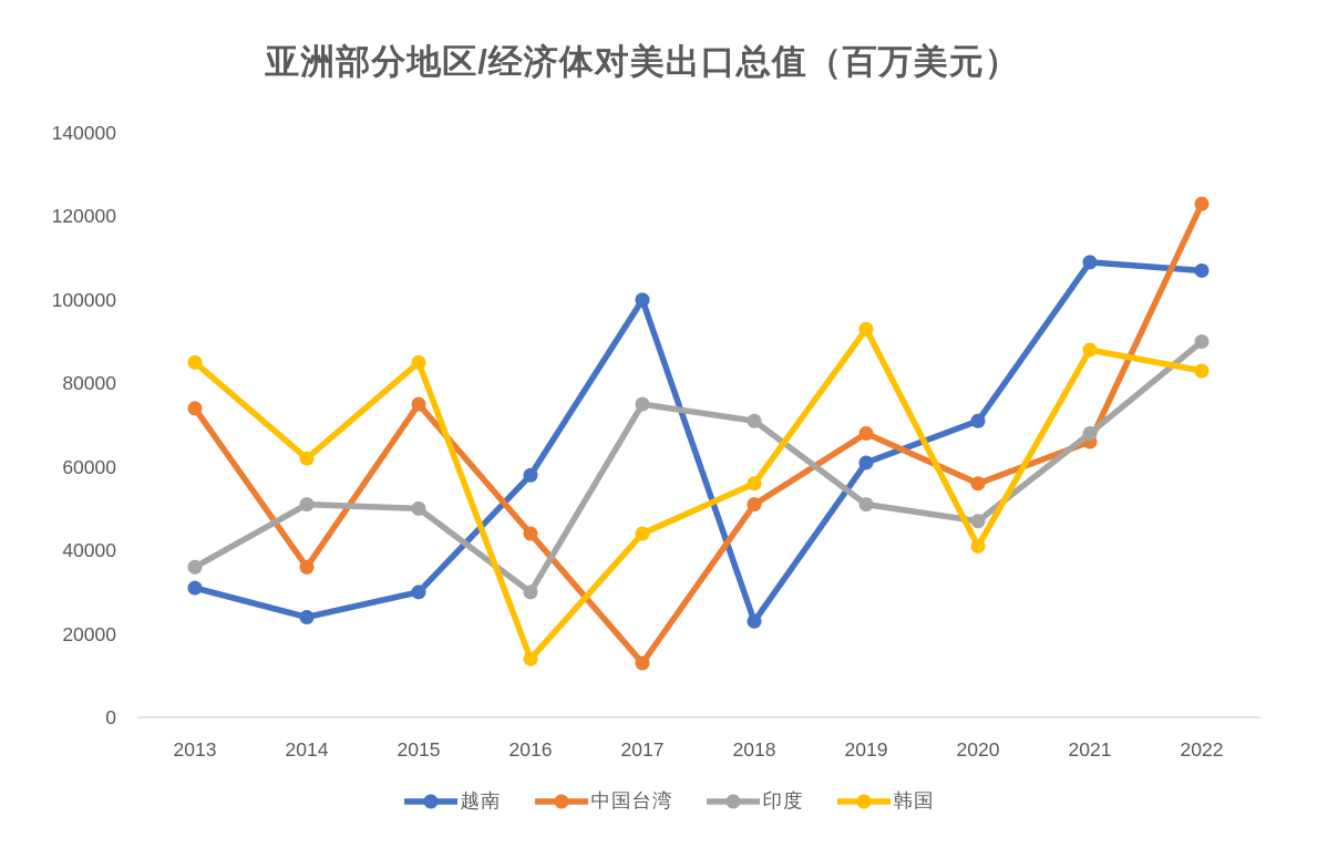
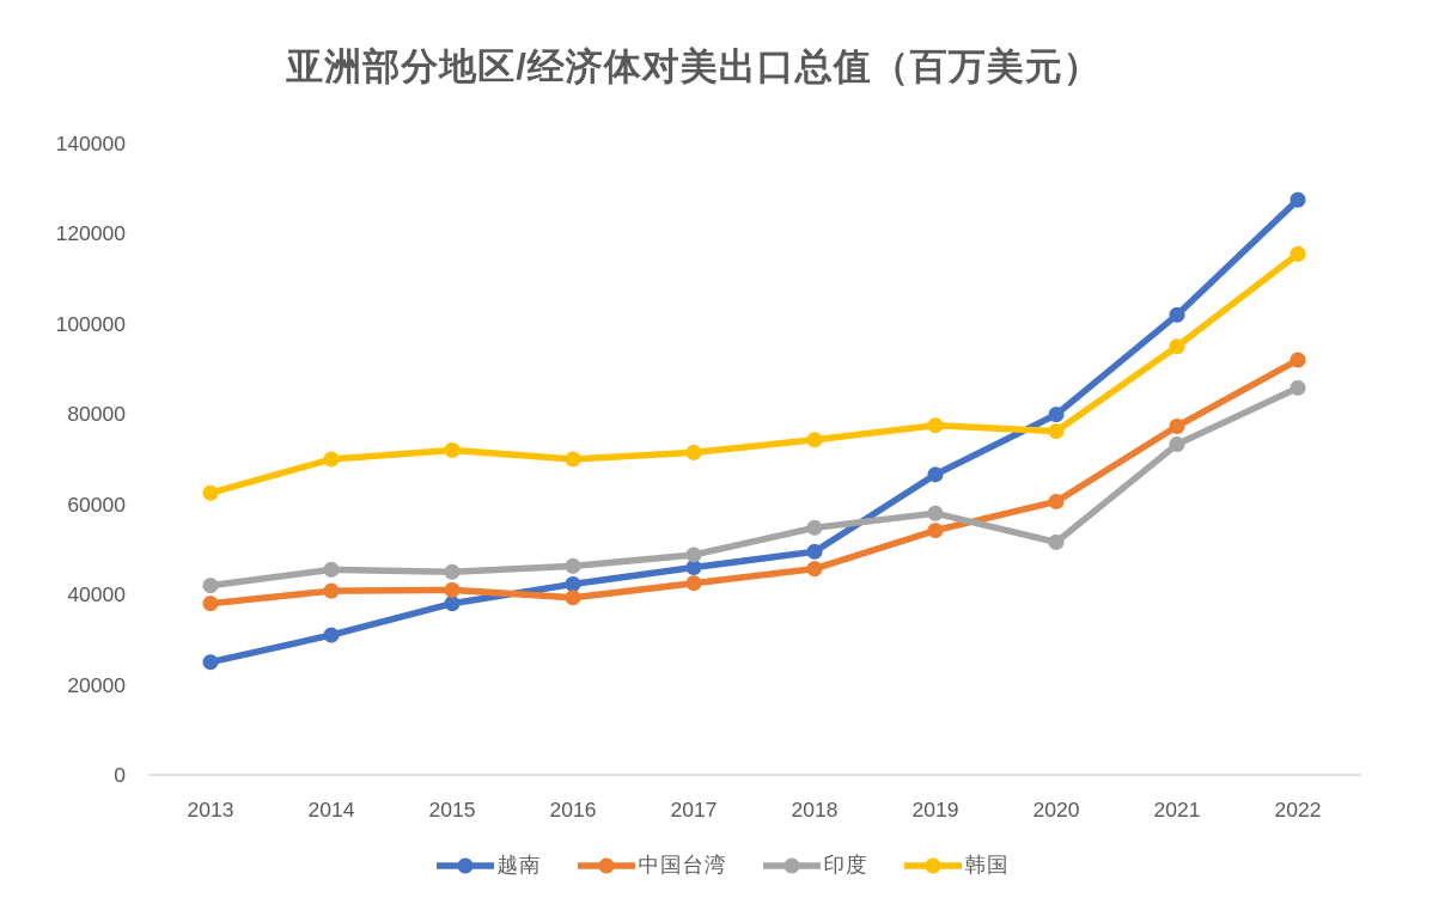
越南/2013: 31000 -> 25000
中国台湾/2013: 74000 -> 38000
印度/2013: 36000 -> 42000
韩国/2013: 85000 -> 62000
越南/2014: 24000 -> 31000
中国台湾/2014: 36000 -> 41000
印度/2014: 51000 -> 46000
韩国/2014: 62000 -> 70000
越南/2015: 30000 -> 38000
中国台湾/2015: 75000 -> 41000
印度/2015: 50000 -> 45000
韩国/2015: 85000 -> 72000
越南/2016: 58000 -> 42000
中国台湾/2016: 44000 -> 39000
印度/2016: 30000 -> 46000
韩国/2016: 14000 -> 70000
越南/2017: 100000 -> 46000
中国台湾/2017: 13000 -> 42000
印度/2017: 75000 -> 49000
韩国/2017: 44000 -> 72000
越南/2018: 23000 -> 50000
中国台湾/2018: 51000 -> 46000
印度/2018: 71000 -> 55000
韩国/2018: 56000 -> 74000
越南/2019: 61000 -> 67000
中国台湾/2019: 68000 -> 54000
印度/2019: 51000 -> 58000
韩国/2019: 93000 -> 78000
越南/2020: 71000 -> 80000
中国台湾/2020: 56000 -> 61000
印度/2020: 47000 -> 52000
韩国/2020: 41000 -> 76000
越南/2021: 109000 -> 102000
中国台湾/2021: 66000 -> 77000
印度/2021: 68000 -> 73000
韩国/2021: 88000 -> 95000
越南/2022: 107000 -> 128000
中国台湾/2022: 123000 -> 92000
印度/2022: 90000 -> 86000
韩国/2022: 83000 -> 116000
